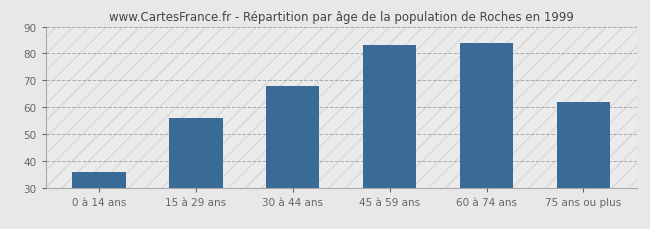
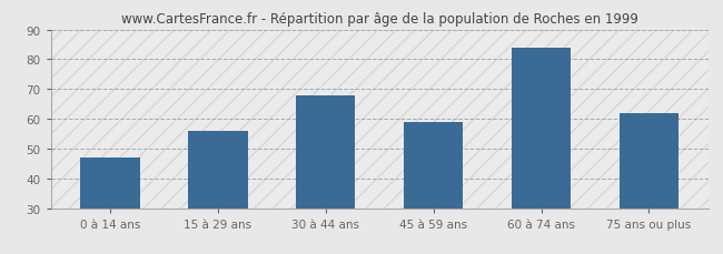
0 à 14 ans: 36 -> 47
45 à 59 ans: 83 -> 59
